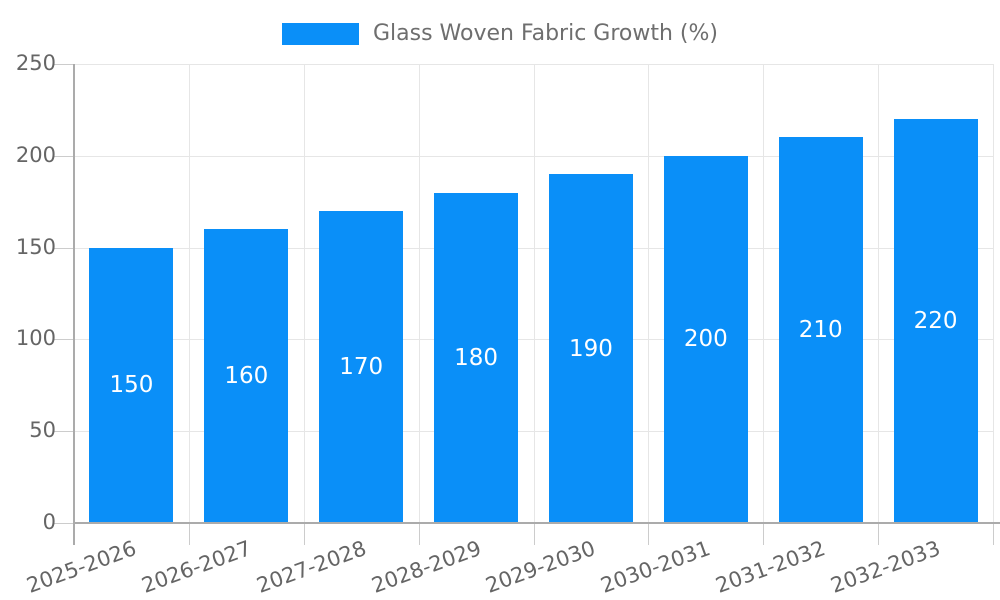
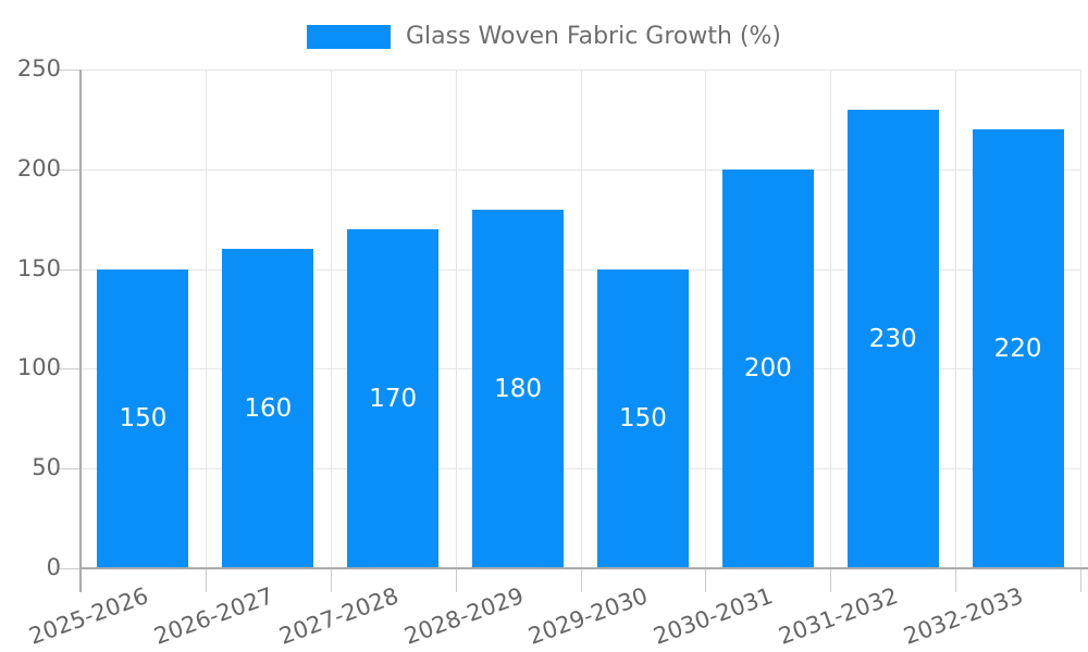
2029-2030: 190 -> 150
2031-2032: 210 -> 230
